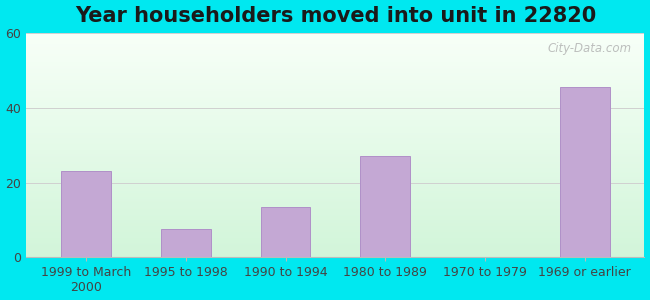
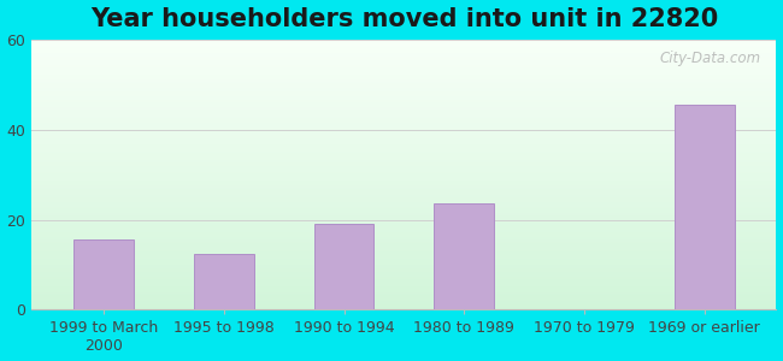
1999 to March 2000: 23.0 -> 15.5
1995 to 1998: 7.5 -> 12.5
1990 to 1994: 13.5 -> 19.0
1980 to 1989: 27.0 -> 23.5
